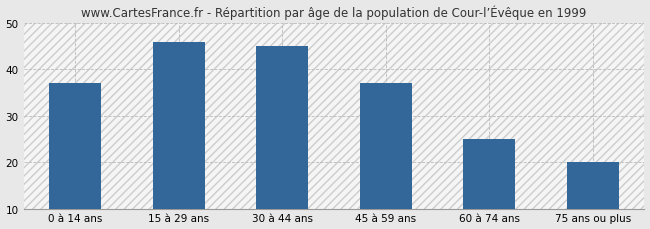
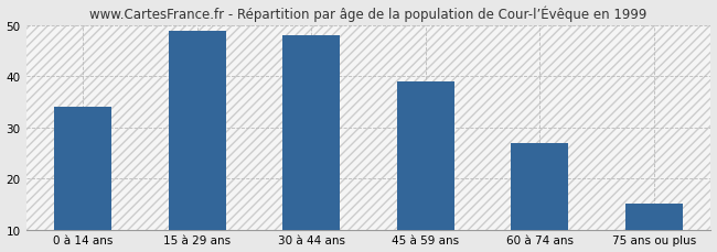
0 à 14 ans: 37 -> 34
15 à 29 ans: 46 -> 49
30 à 44 ans: 45 -> 48
45 à 59 ans: 37 -> 39
60 à 74 ans: 25 -> 27
75 ans ou plus: 20 -> 15
